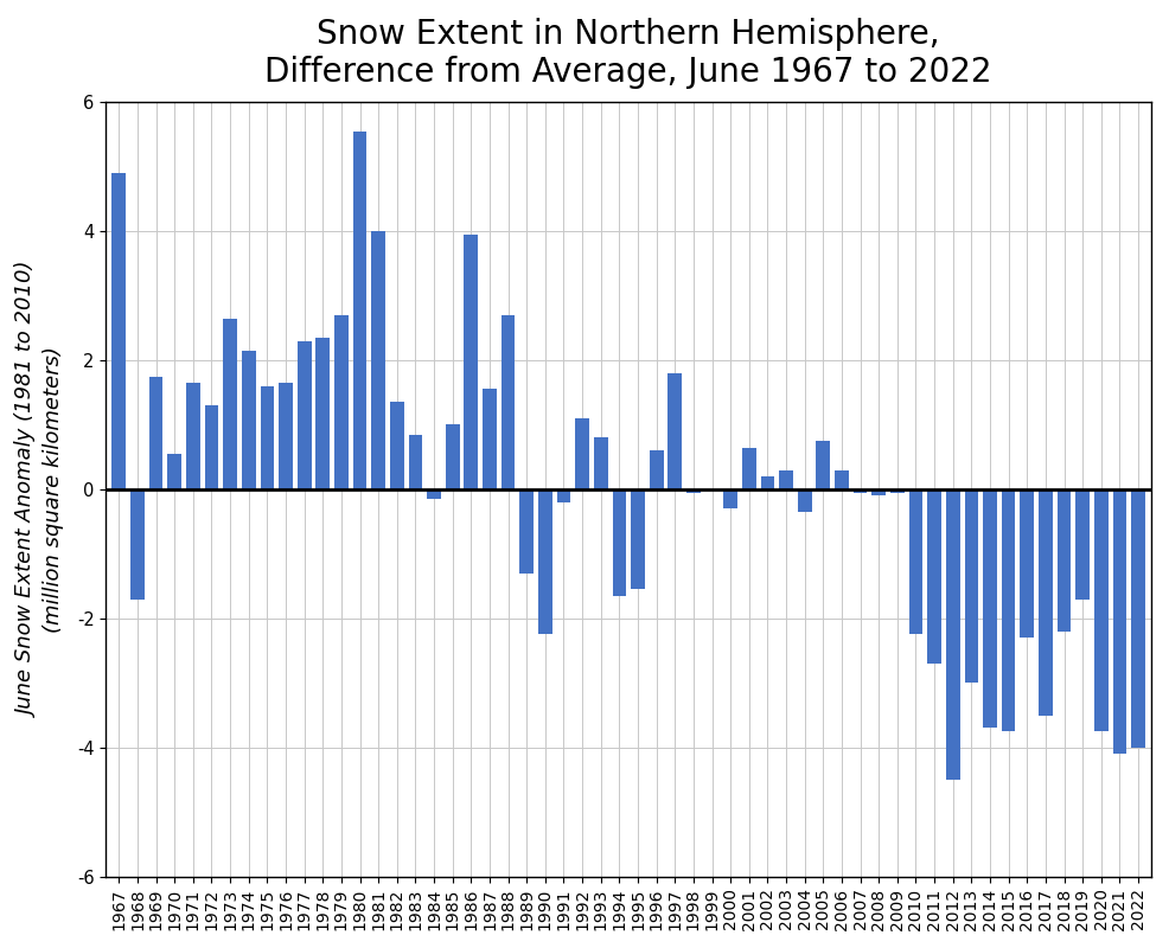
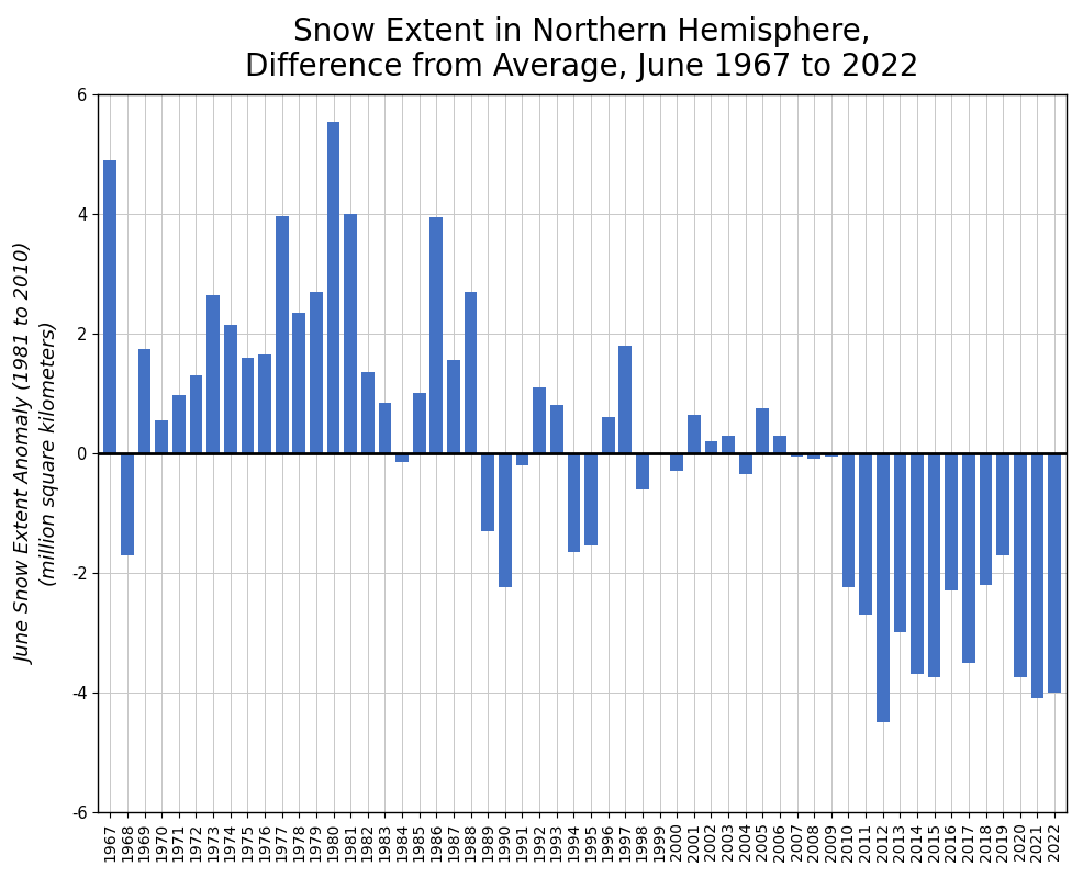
1971: 1.65 -> 0.98
1977: 2.30 -> 3.96
1998: -0.05 -> -0.60
